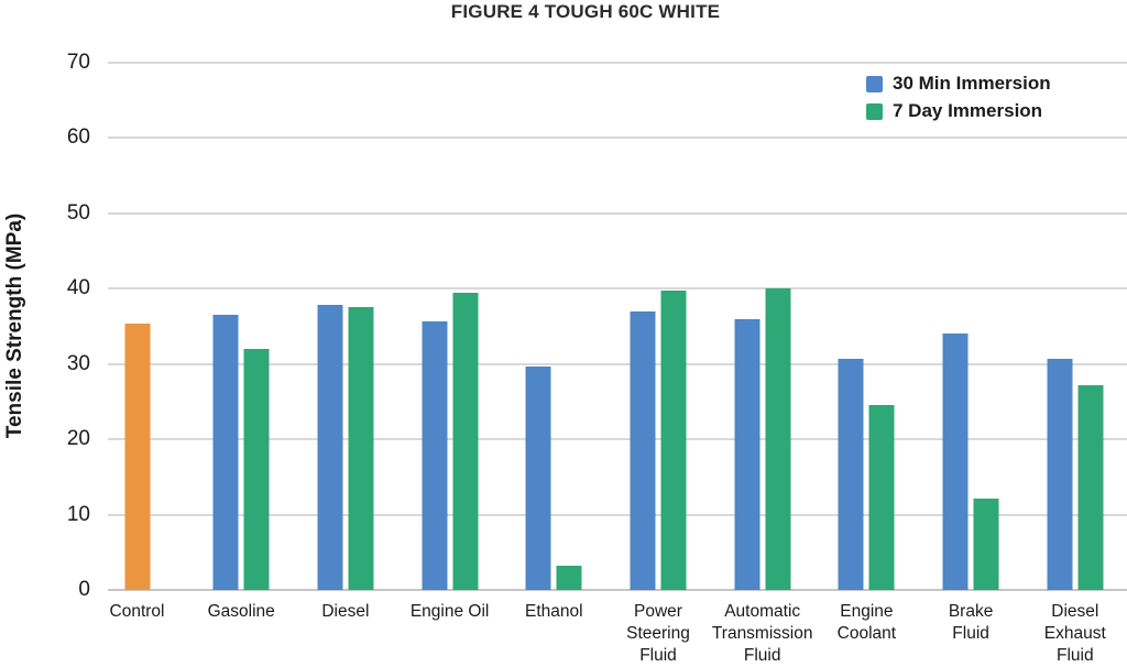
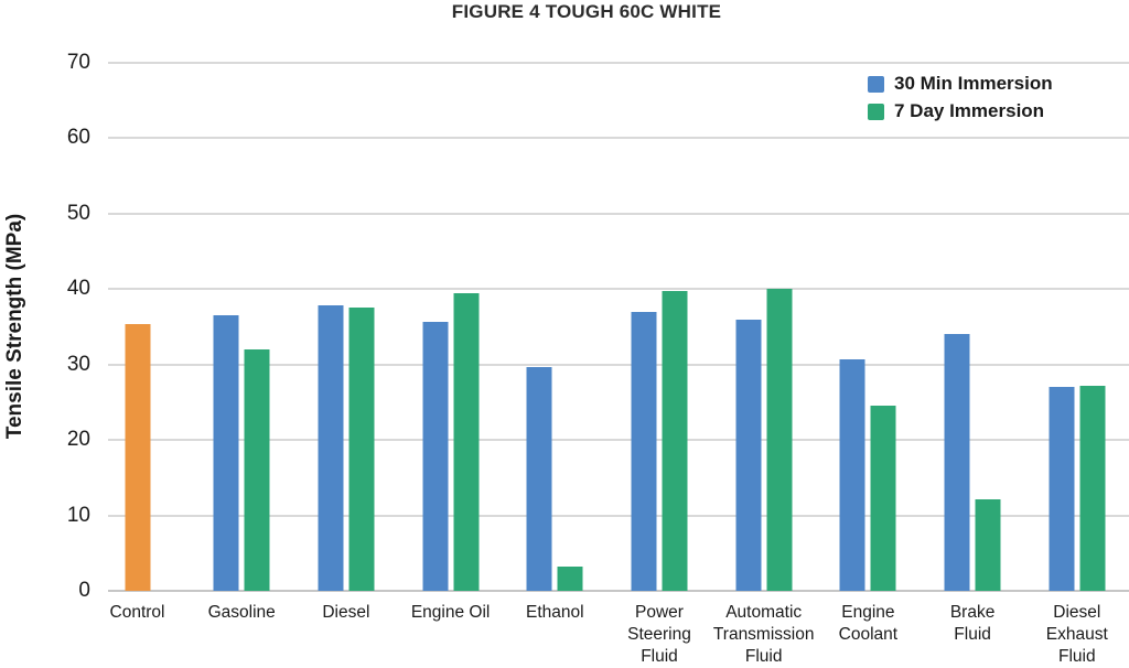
30 Min Immersion/Diesel Exhaust Fluid: 31 -> 27
